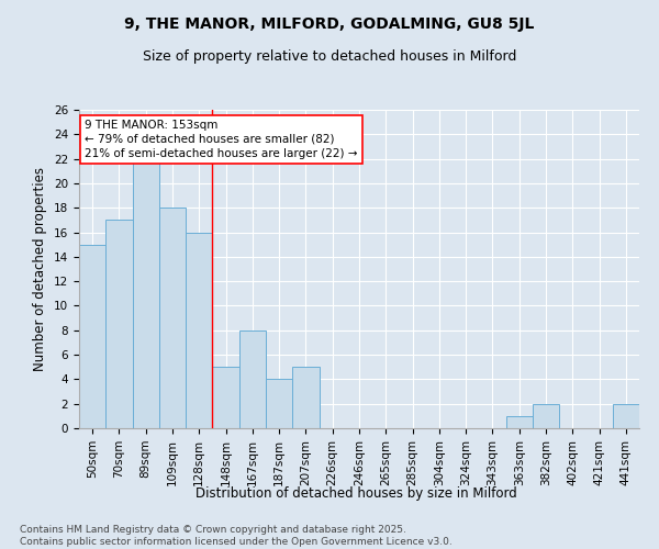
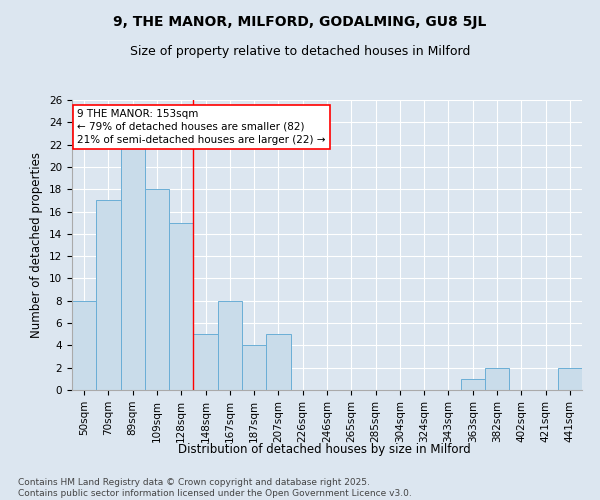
50sqm: 15 -> 8
128sqm: 16 -> 15
